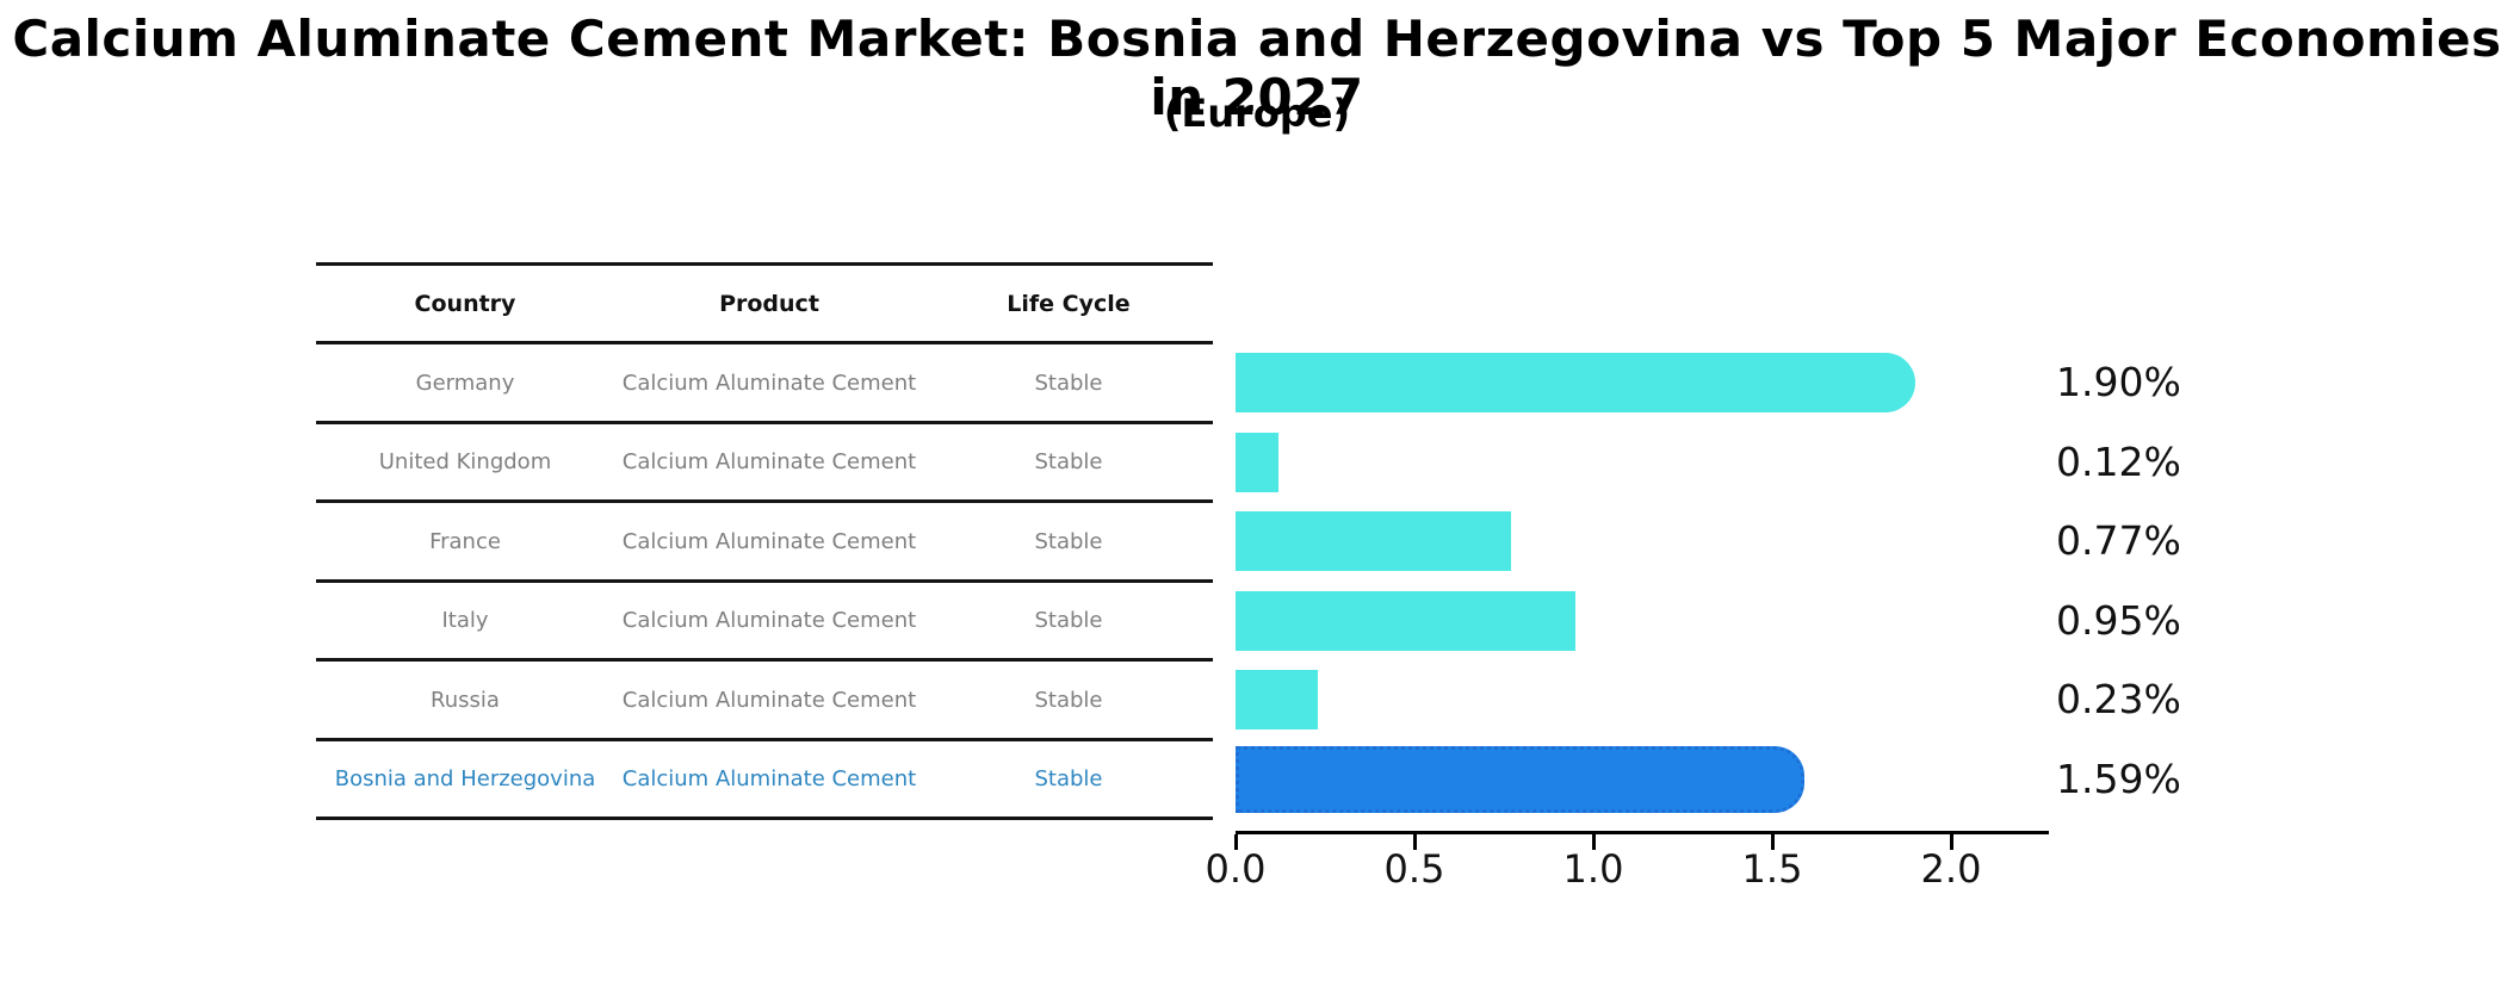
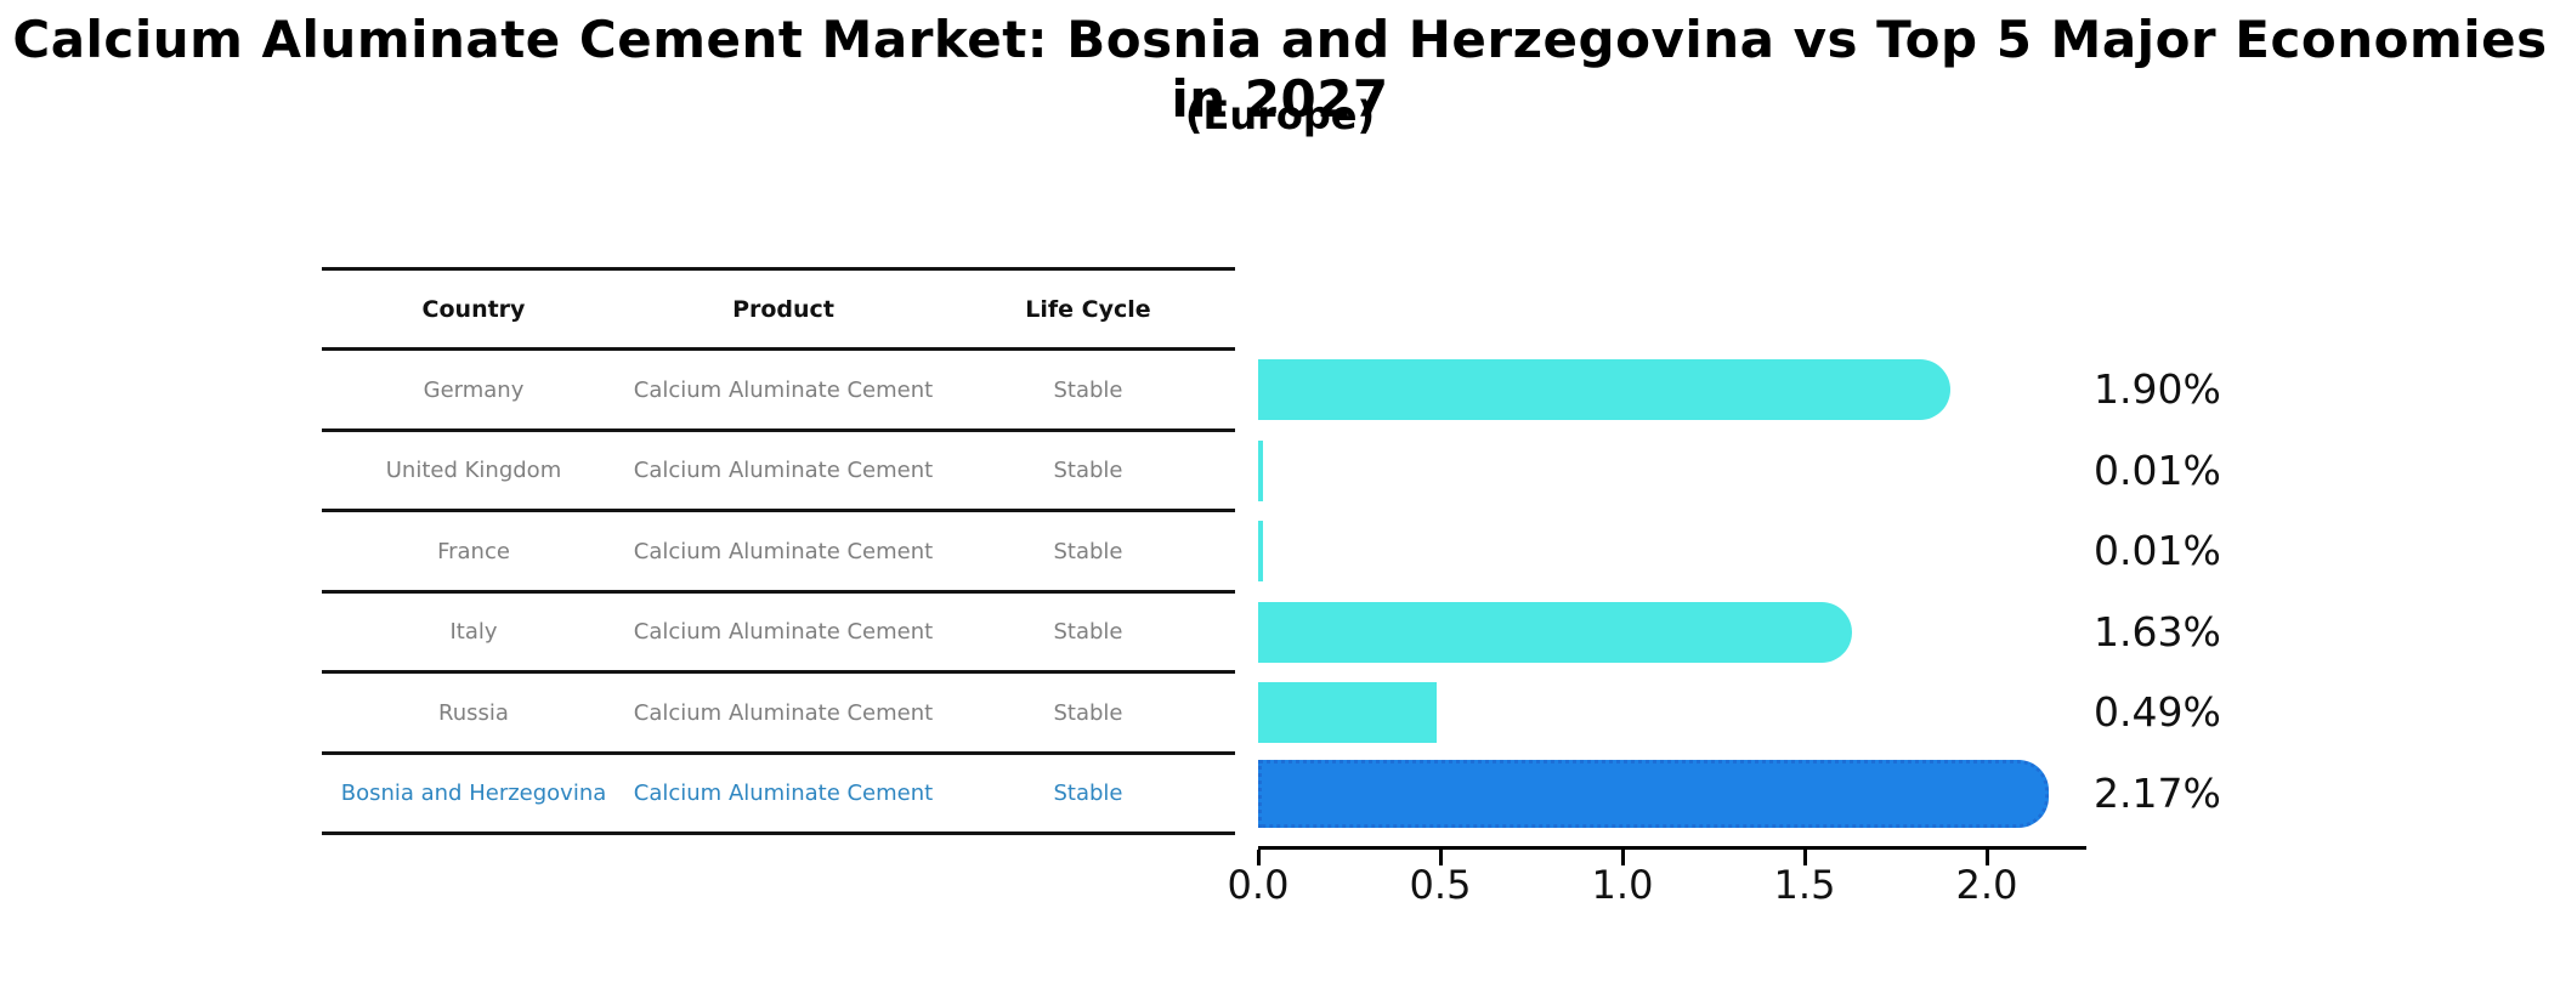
United Kingdom: 0.12% -> 0.01%
France: 0.77% -> 0.01%
Italy: 0.95% -> 1.63%
Russia: 0.23% -> 0.49%
Bosnia and Herzegovina: 1.59% -> 2.17%
